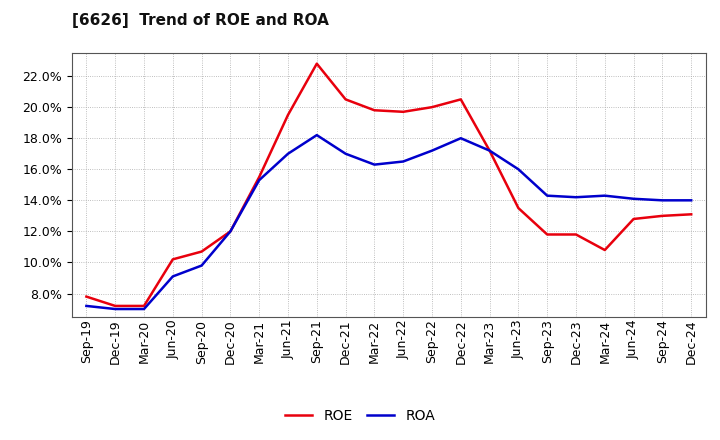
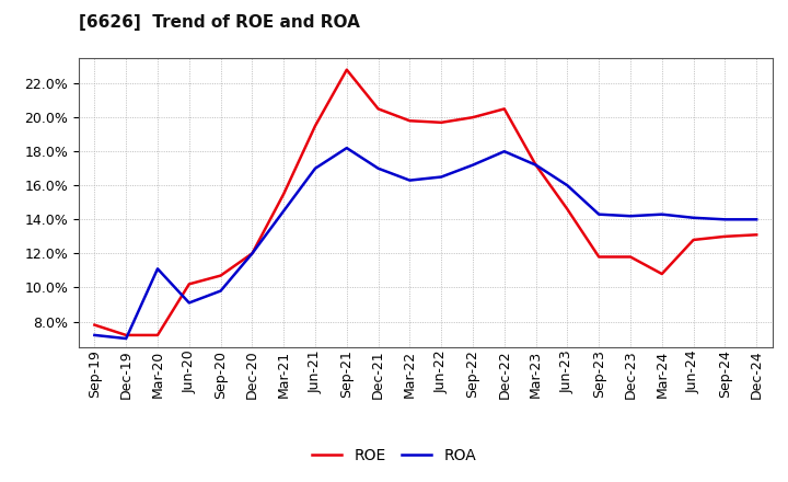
ROA/Mar-20: 7.0% -> 11.1%
ROA/Mar-21: 15.3% -> 14.5%
ROE/Jun-23: 13.5% -> 14.6%
